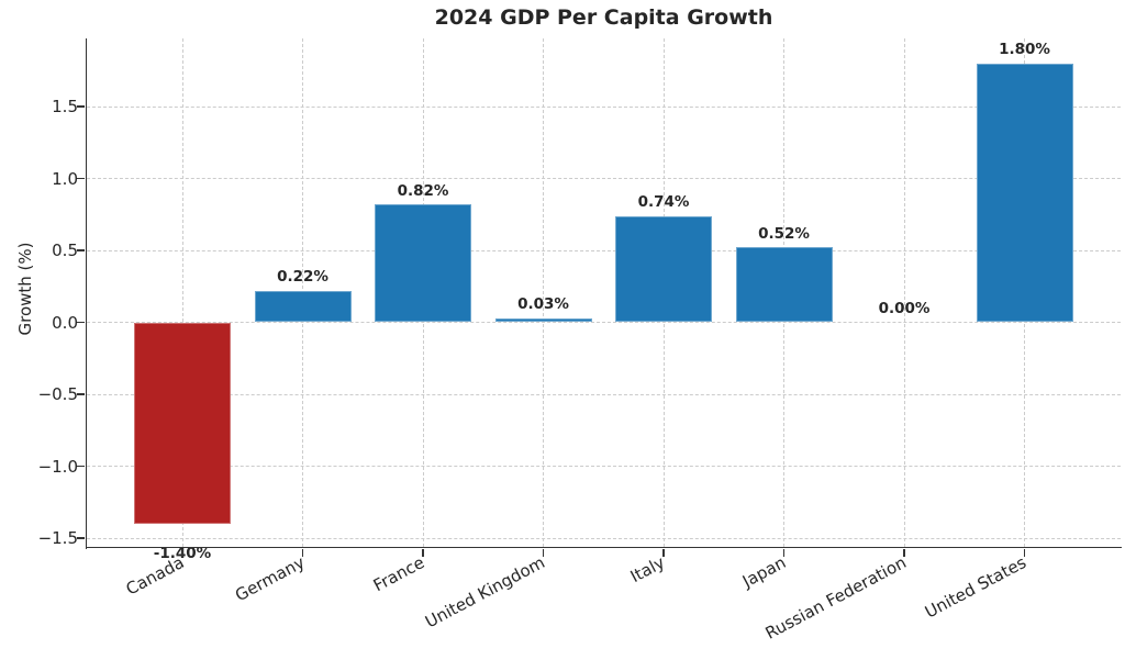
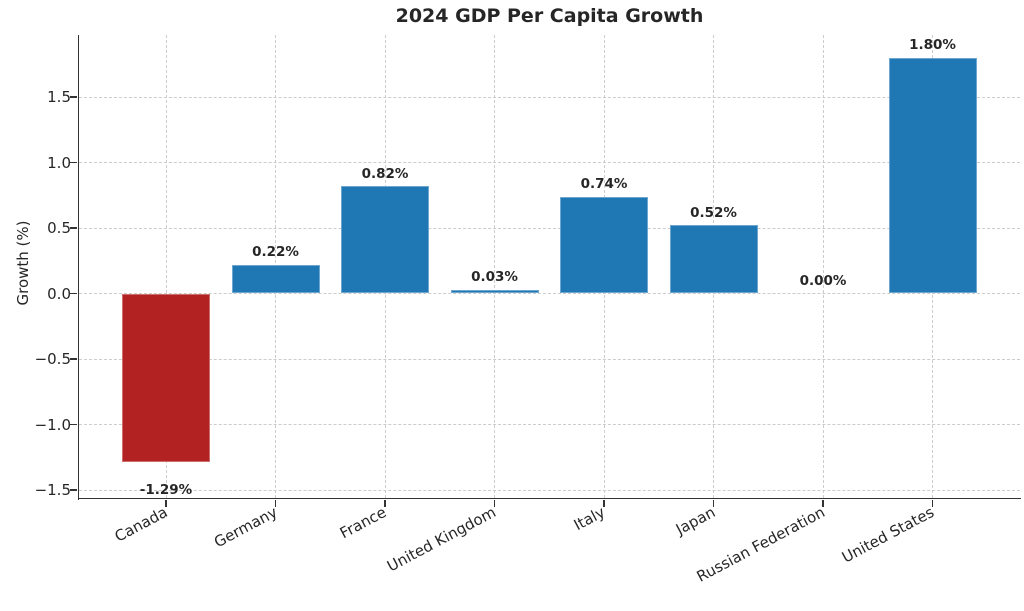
Canada: -1.40% -> -1.29%
